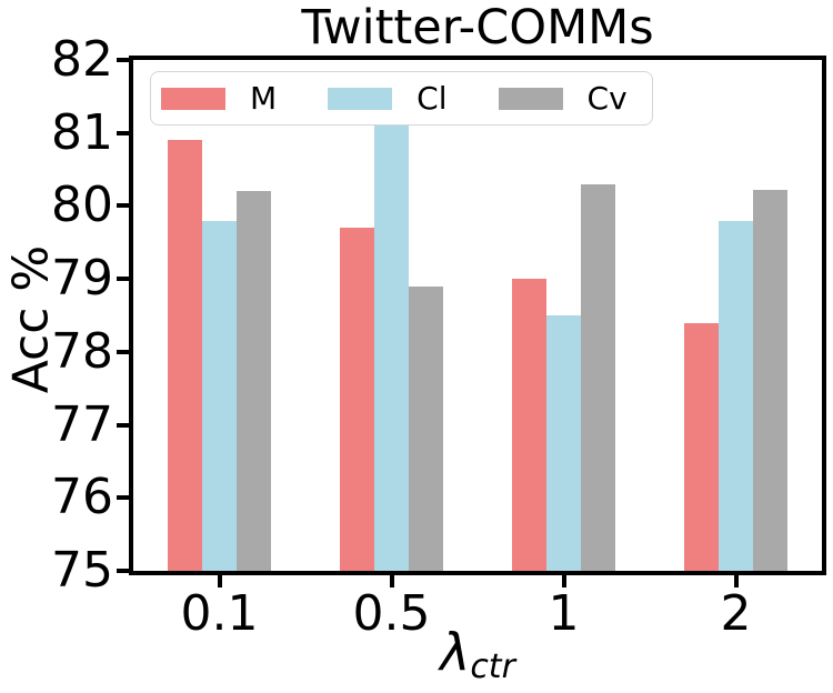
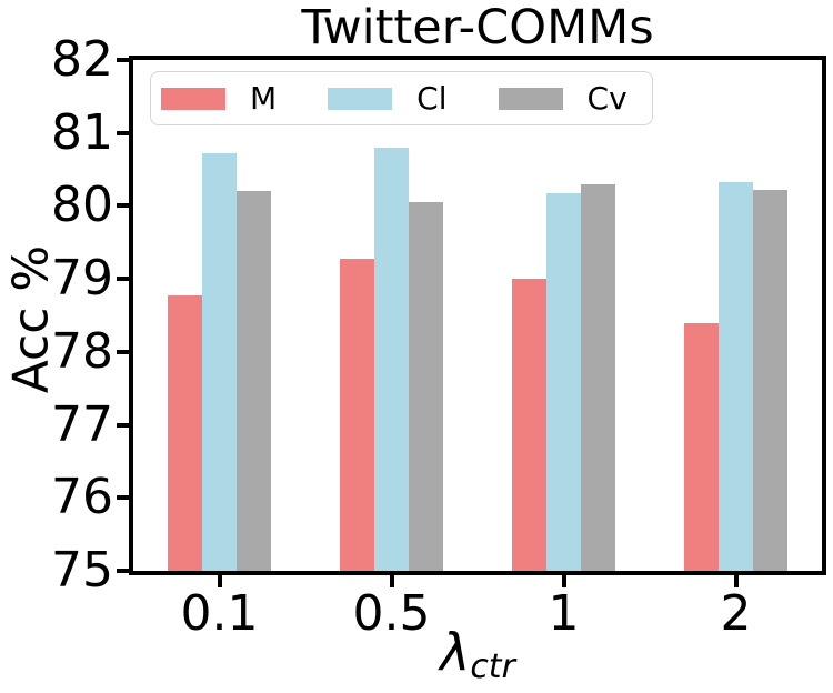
M/0.1: 80.9 -> 78.8
Cl/0.1: 79.8 -> 80.7
M/0.5: 79.7 -> 79.3
Cl/0.5: 81.4 -> 80.8
Cv/0.5: 78.9 -> 80.0
Cl/1: 78.5 -> 80.2
Cl/2: 79.8 -> 80.3
